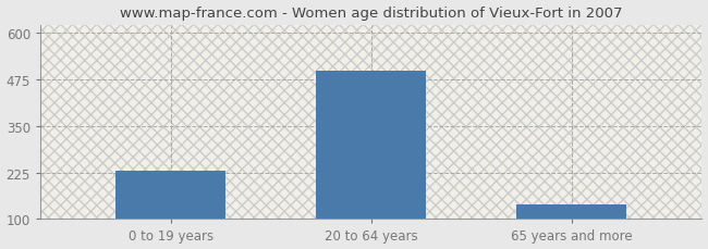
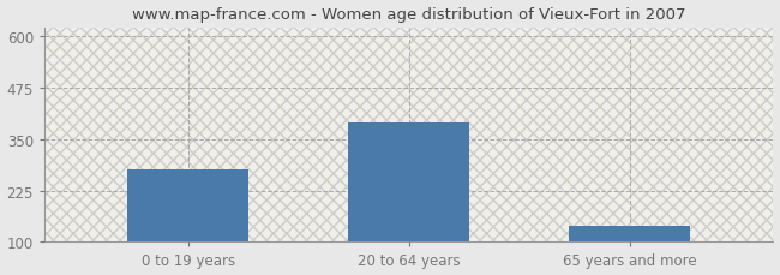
0 to 19 years: 228 -> 275
20 to 64 years: 497 -> 390
